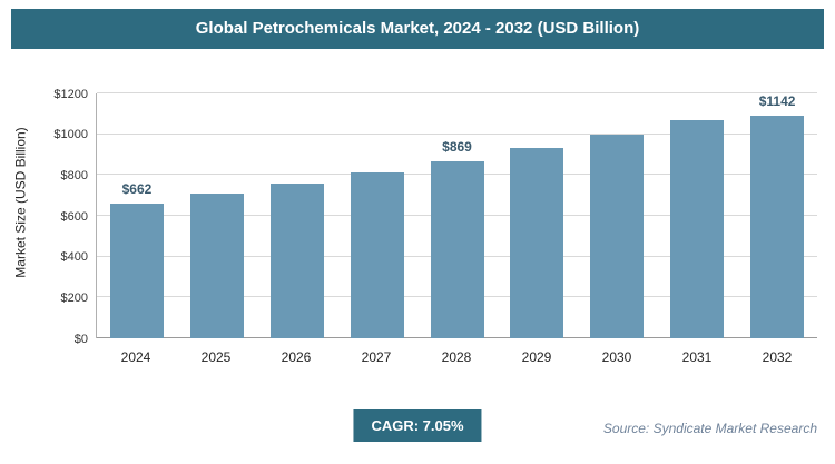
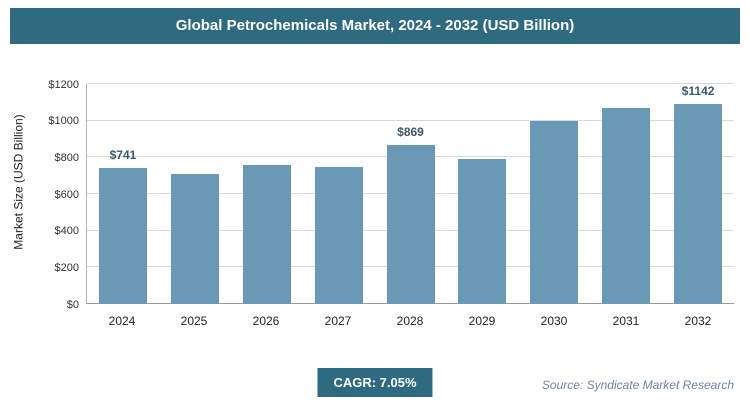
2024: $662 -> $741
2027: $810 -> $750
2029: $930 -> $790
